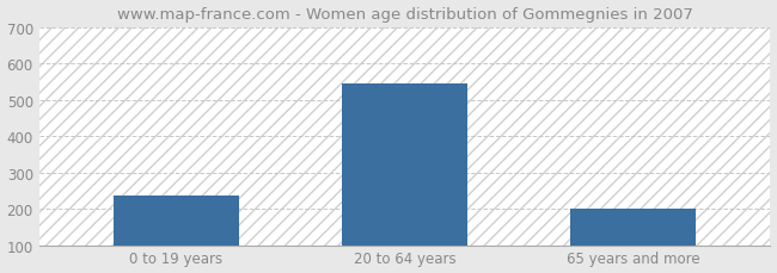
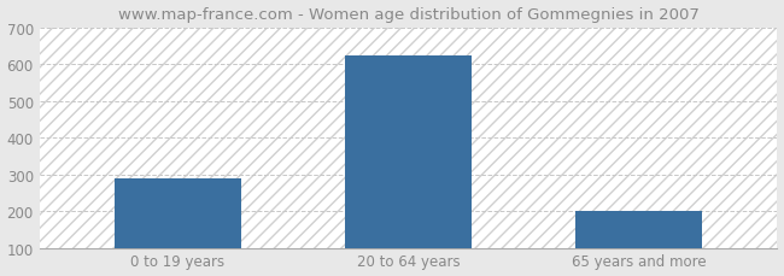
0 to 19 years: 235 -> 290
20 to 64 years: 545 -> 625
